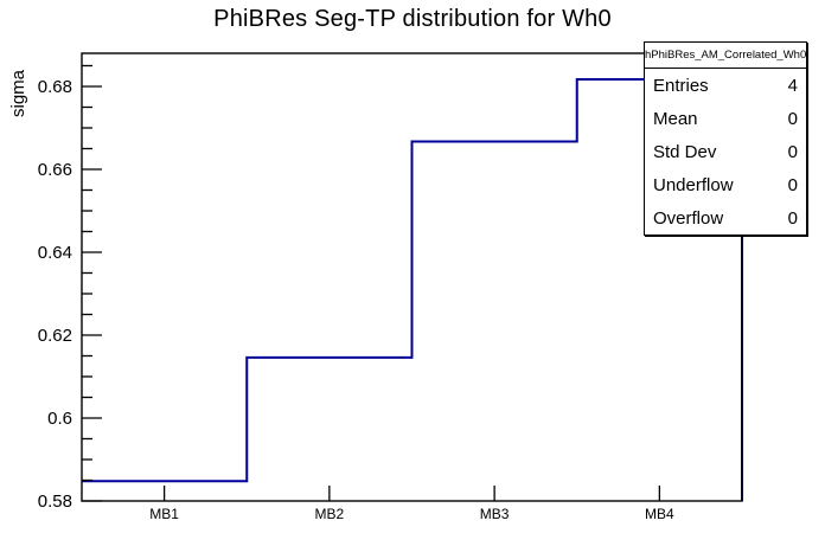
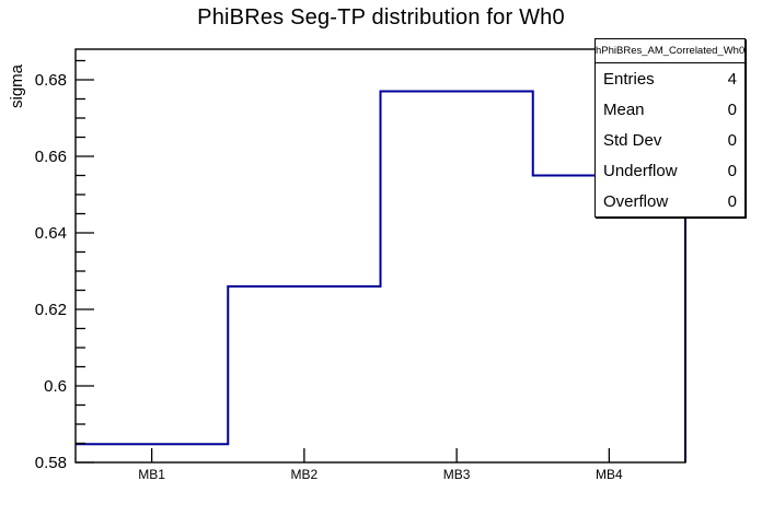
MB2: 0.615 -> 0.626
MB3: 0.667 -> 0.677
MB4: 0.682 -> 0.655
